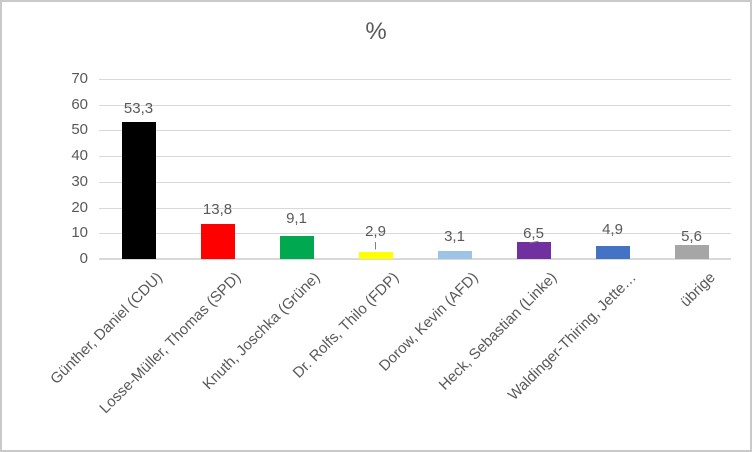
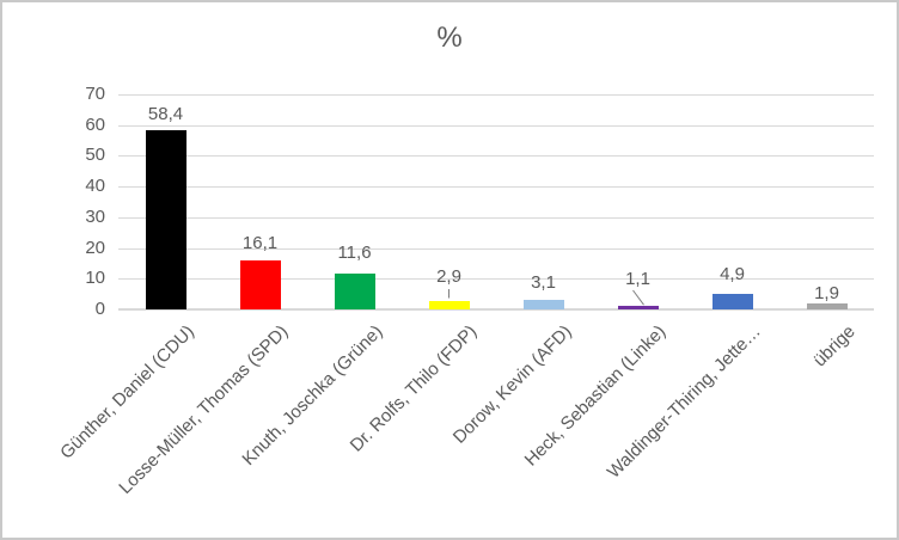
Günther, Daniel (CDU): 53,3 -> 58,4
Losse-Müller, Thomas (SPD): 13,8 -> 16,1
Knuth, Joschka (Grüne): 9,1 -> 11,6
Heck, Sebastian (Linke): 6,5 -> 1,1
übrige: 5,6 -> 1,9
